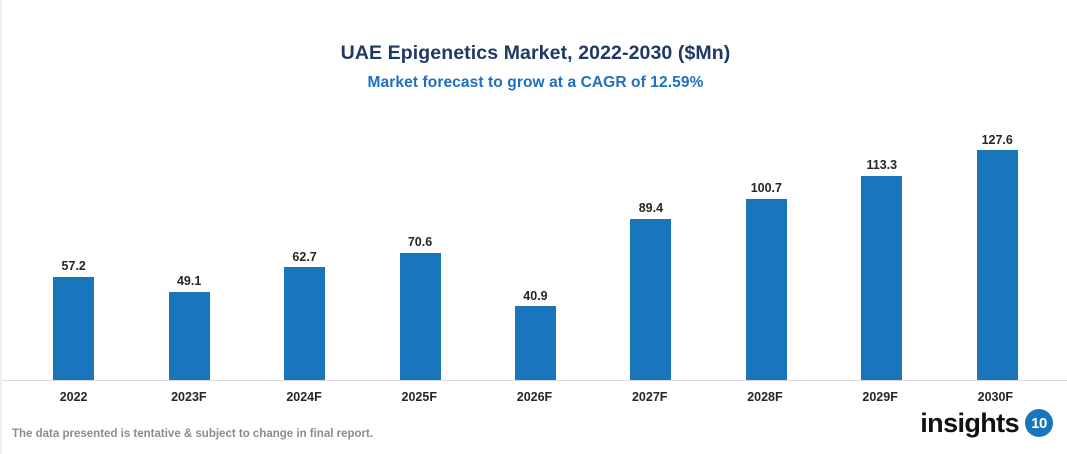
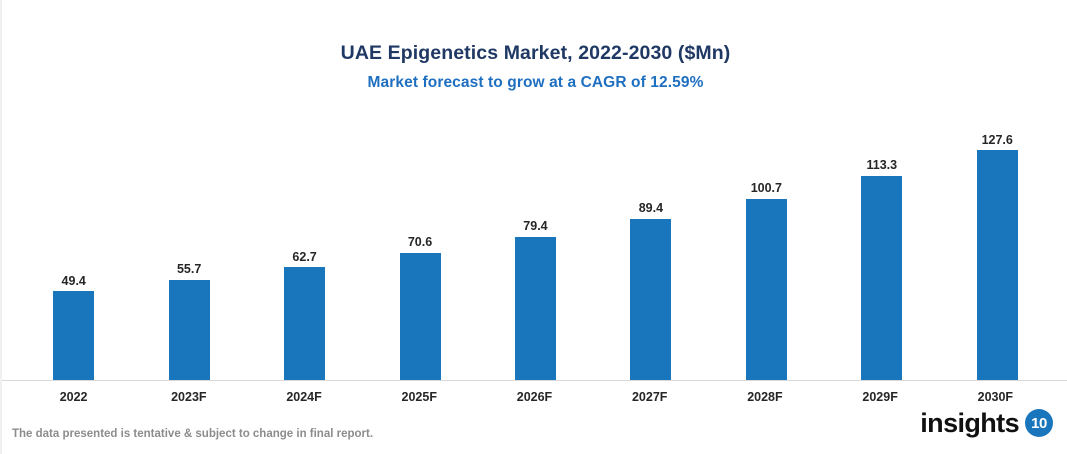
2022: 57.2 -> 49.4
2023F: 49.1 -> 55.7
2026F: 40.9 -> 79.4
